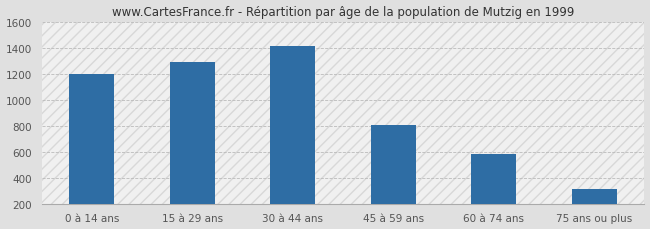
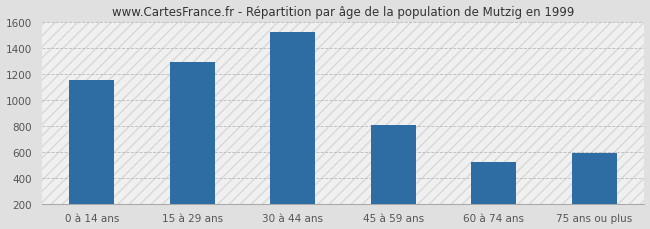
0 à 14 ans: 1200 -> 1150
30 à 44 ans: 1420 -> 1520
60 à 74 ans: 580 -> 520
75 ans ou plus: 320 -> 590
